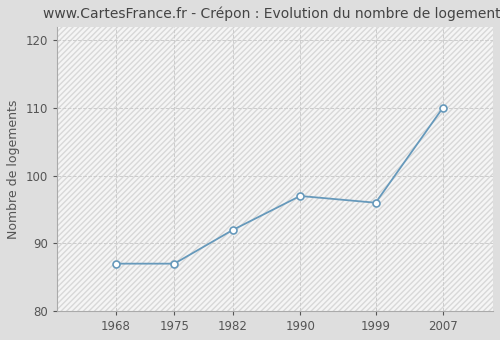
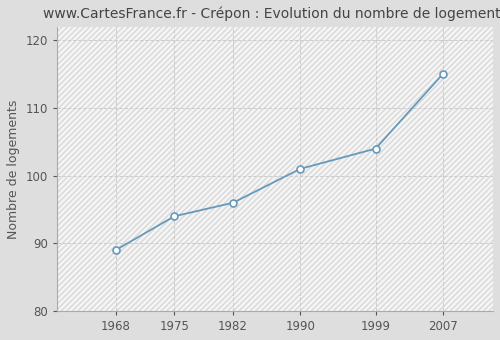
1968: 87 -> 89
1975: 87 -> 94
1982: 92 -> 96
1990: 97 -> 101
1999: 96 -> 104
2007: 110 -> 115
